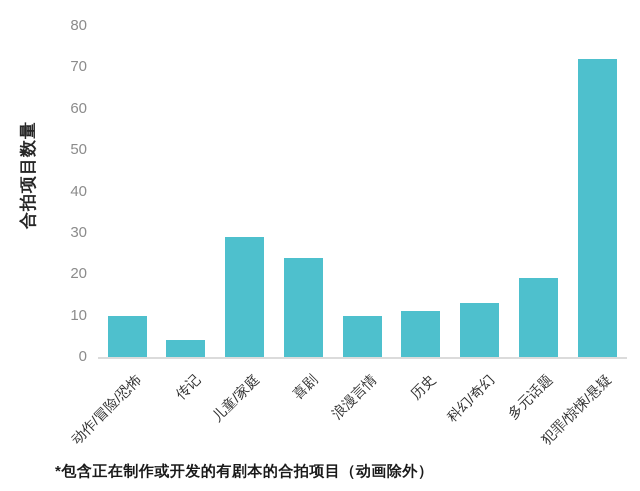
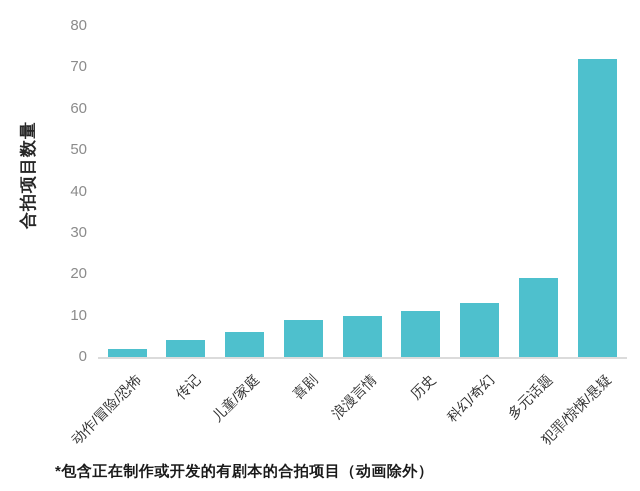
动作/冒险/恐怖: 10 -> 2
儿童/家庭: 29 -> 6
喜剧: 24 -> 9
